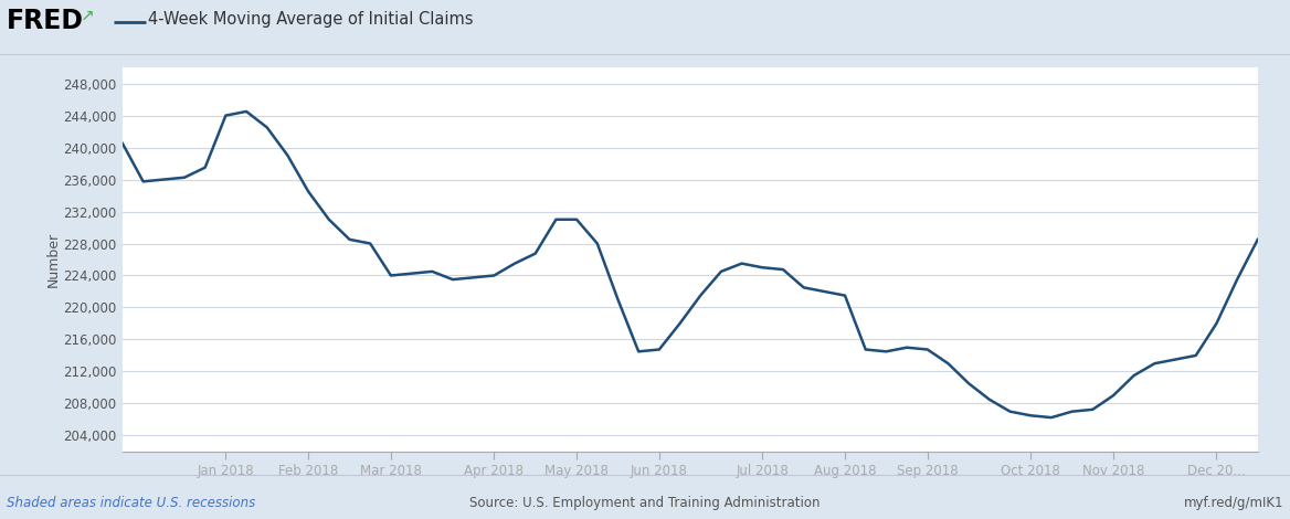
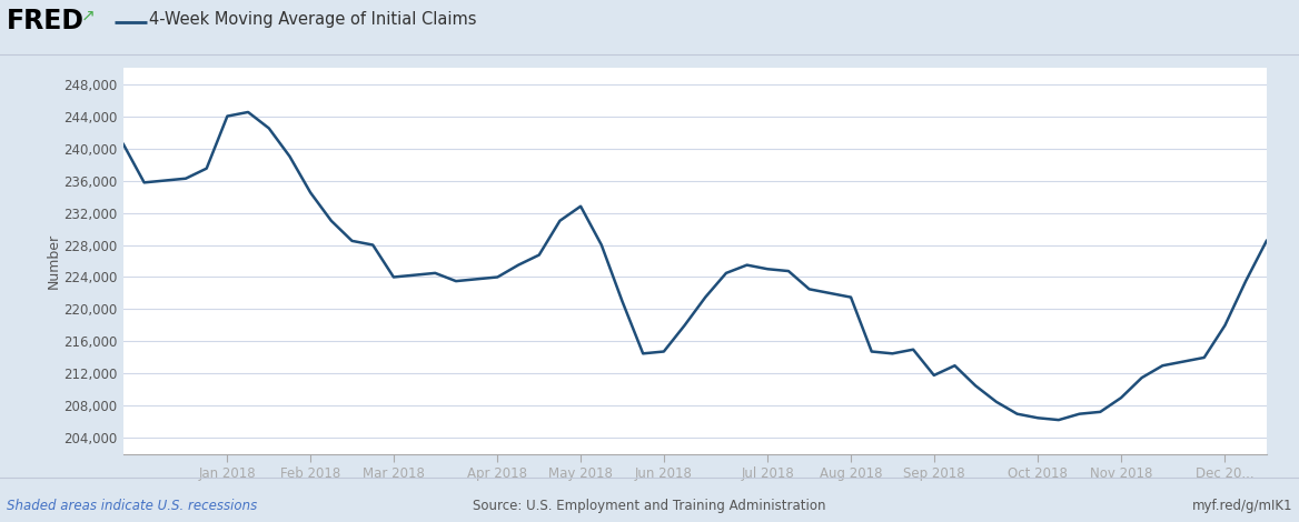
May 2018: 231,000 -> 232,800
Sep 2018: 214,800 -> 211,800
